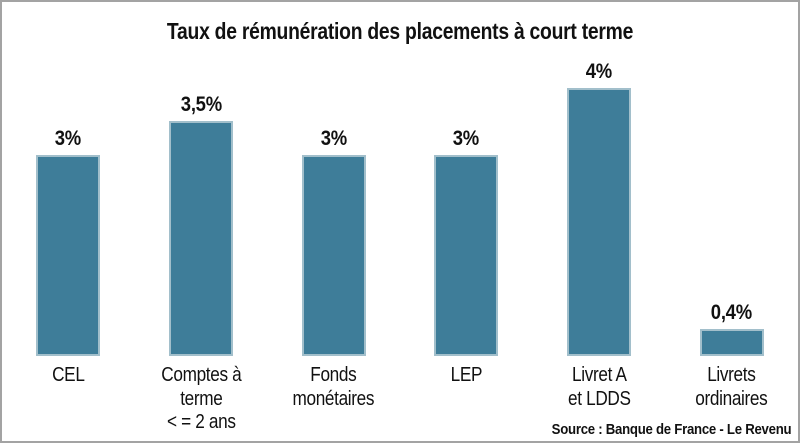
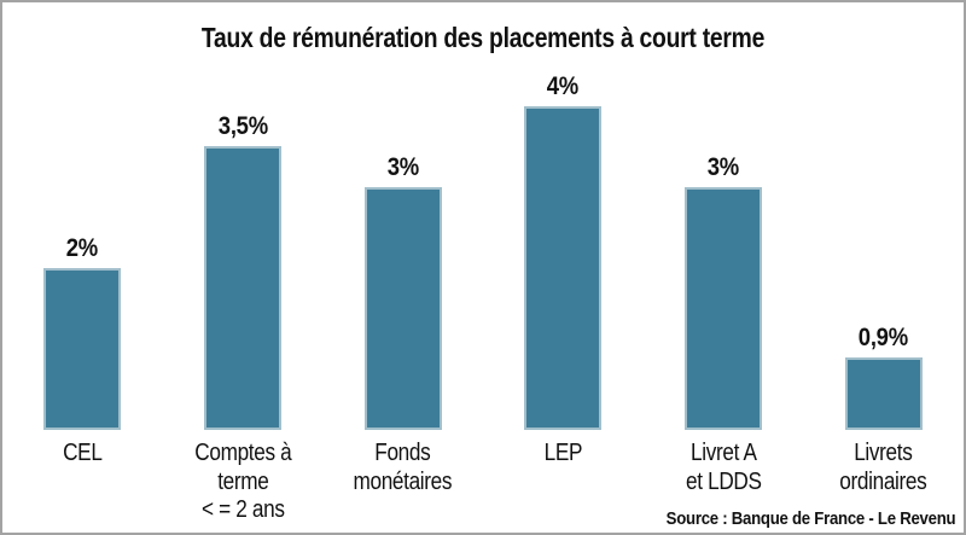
CEL: 3% -> 2%
LEP: 3% -> 4%
Livret A et LDDS: 4% -> 3%
Livrets ordinaires: 0,4% -> 0,9%
